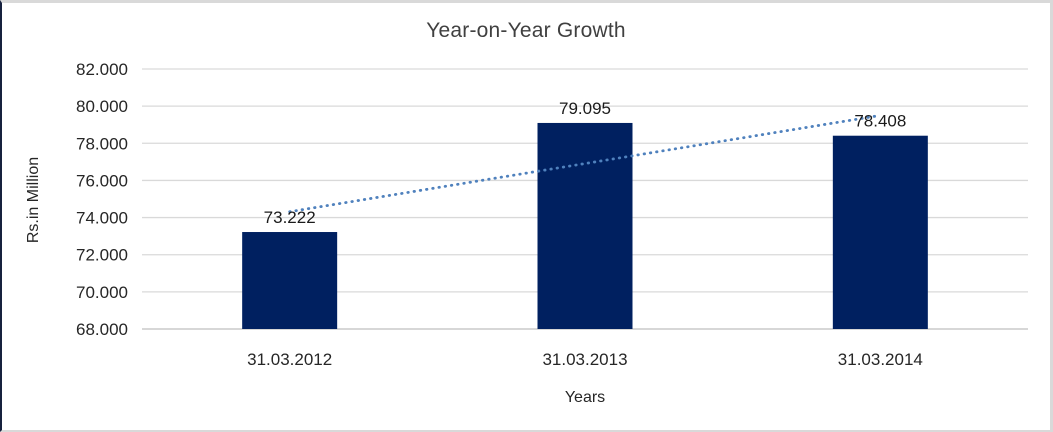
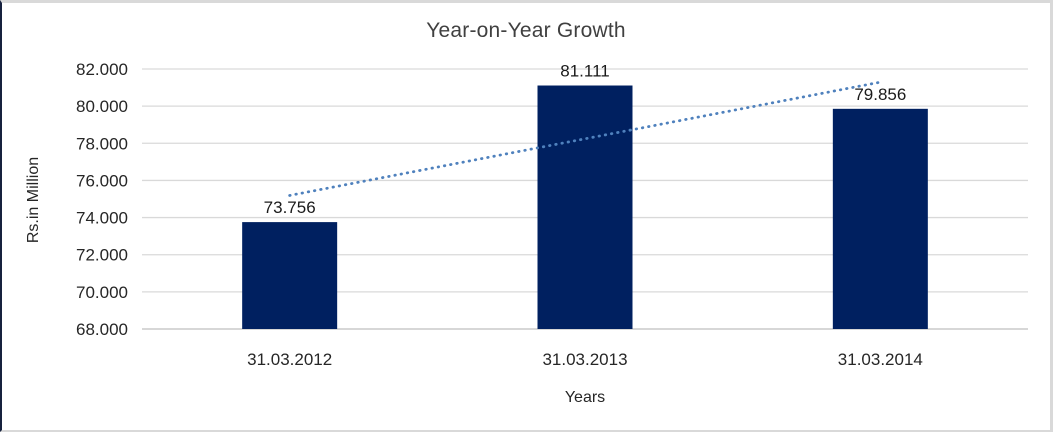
31.03.2012: 73.222 -> 73.756
31.03.2013: 79.095 -> 81.111
31.03.2014: 78.408 -> 79.856
